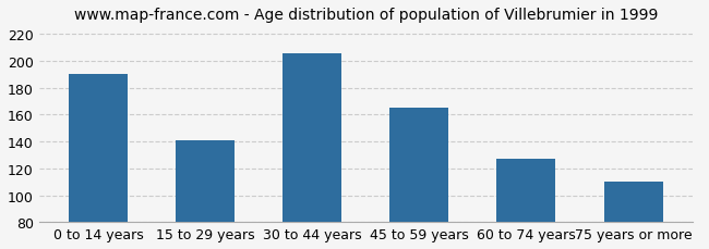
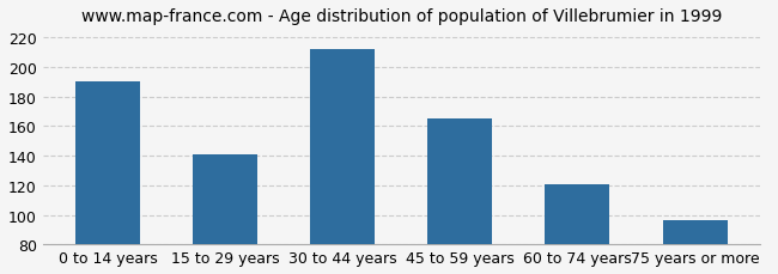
30 to 44 years: 206 -> 212
60 to 74 years: 127 -> 121
75 years or more: 110 -> 96
